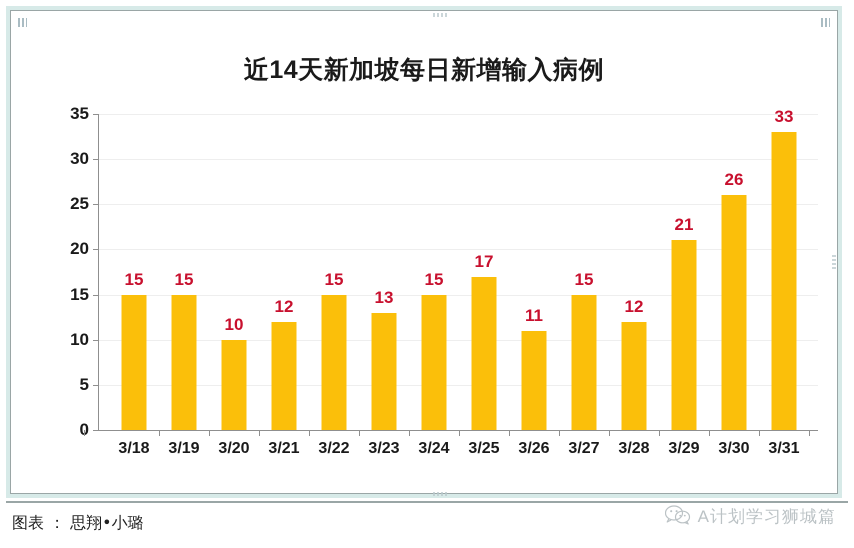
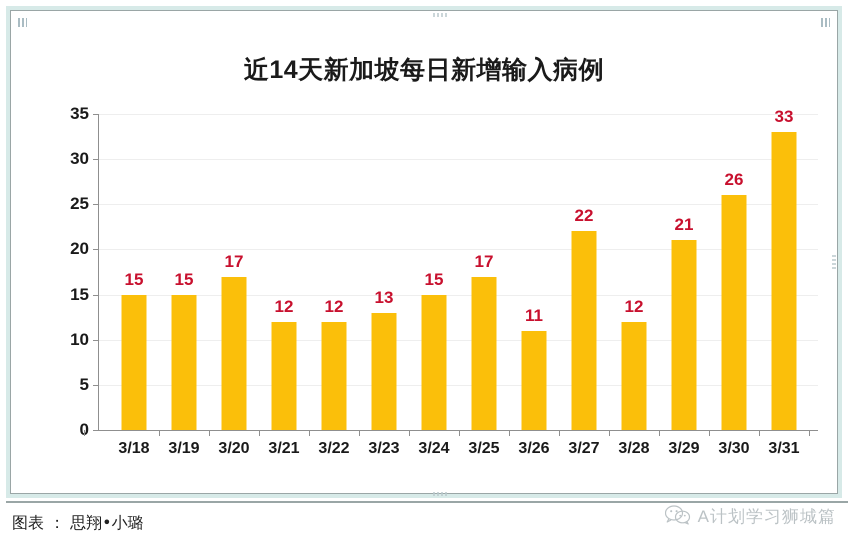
3/20: 10 -> 17
3/22: 15 -> 12
3/27: 15 -> 22
